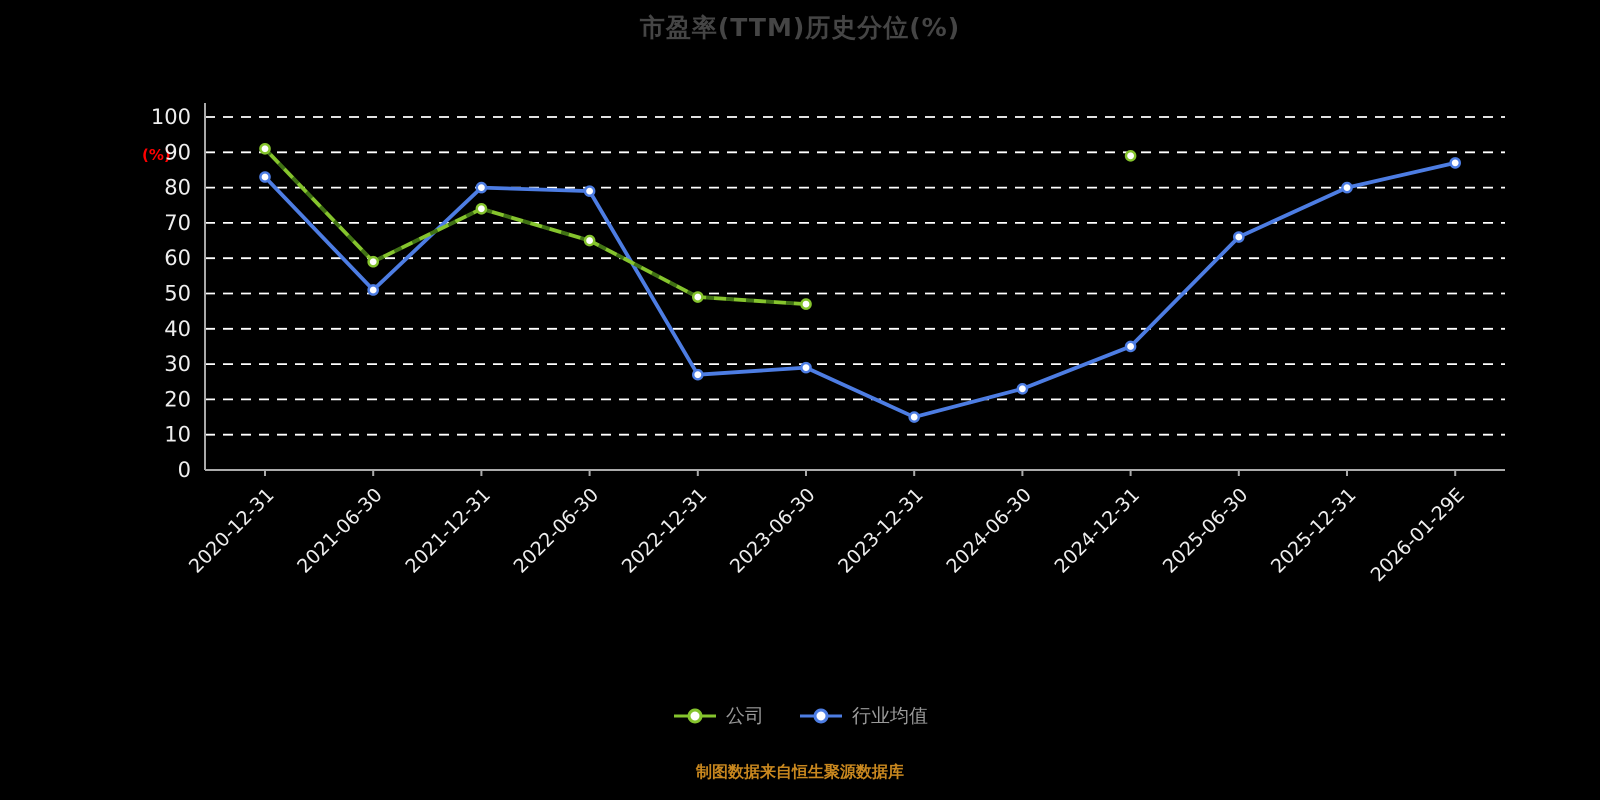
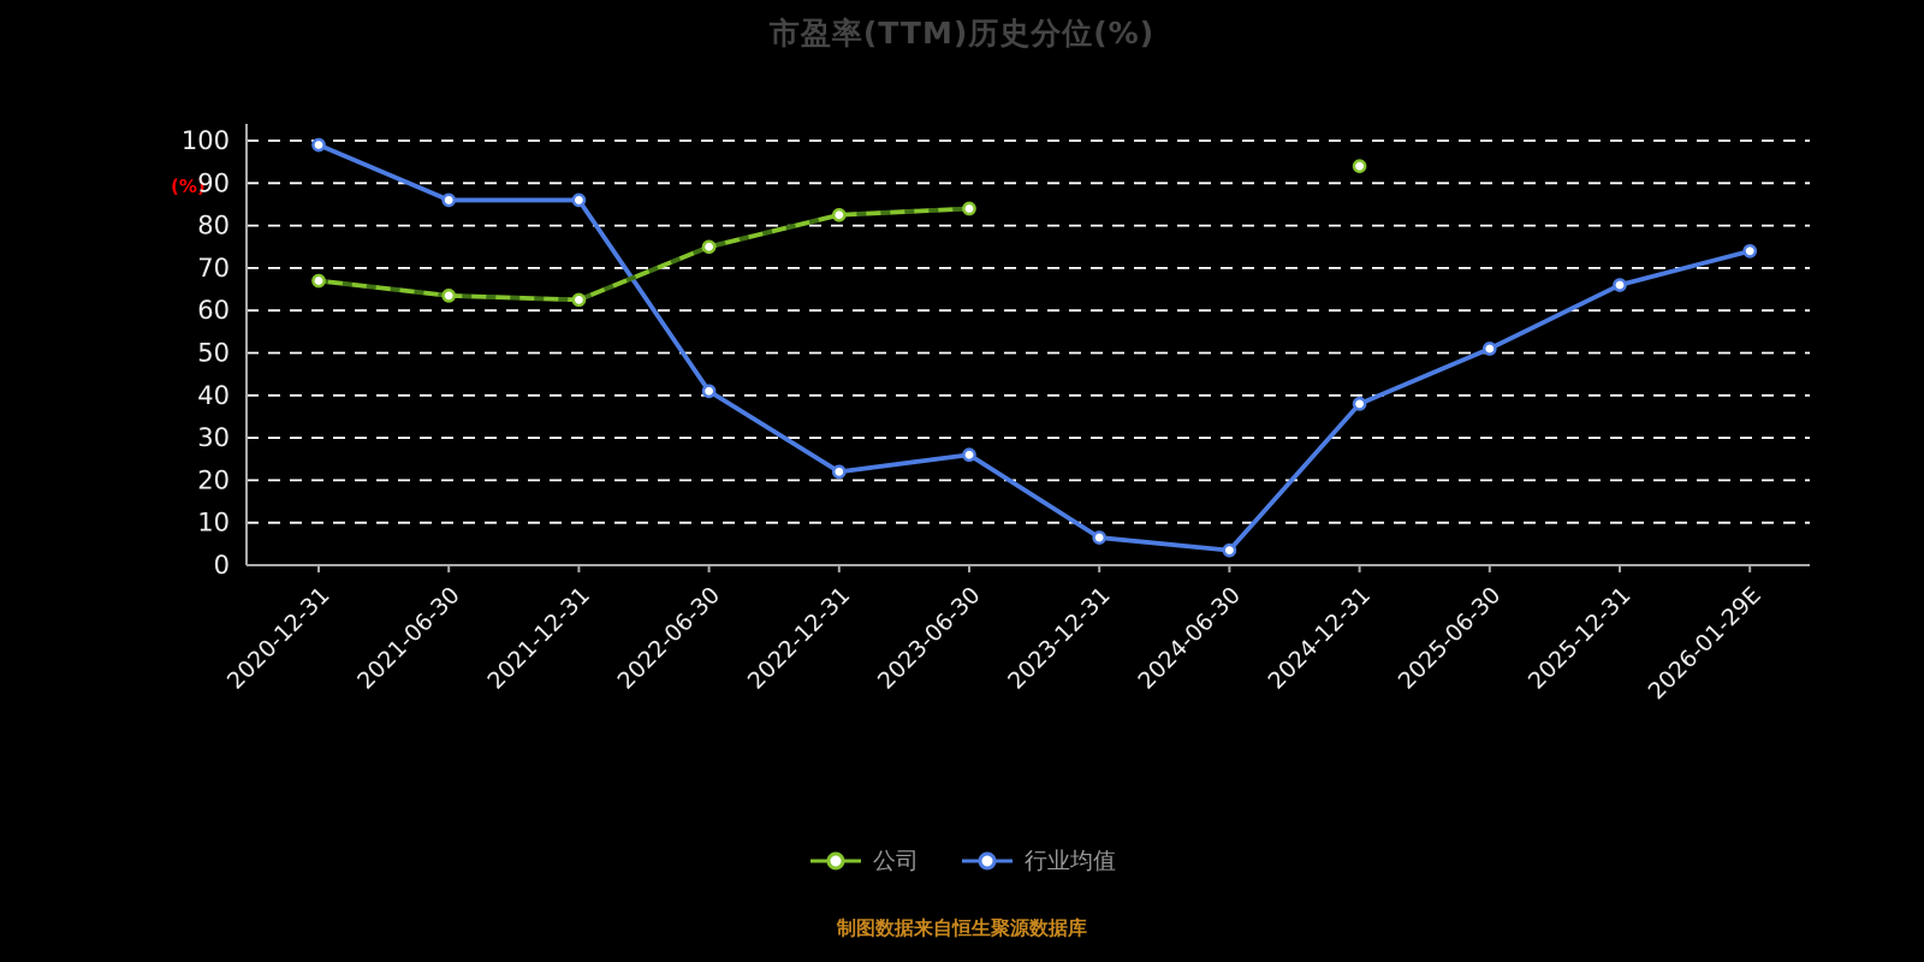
公司/2020-12-31: 91 -> 67
行业均值/2020-12-31: 83 -> 99
公司/2021-06-30: 59 -> 64
行业均值/2021-06-30: 51 -> 86
公司/2021-12-31: 74 -> 62
行业均值/2021-12-31: 80 -> 86
公司/2022-06-30: 65 -> 75
行业均值/2022-06-30: 79 -> 41
公司/2022-12-31: 49 -> 82
行业均值/2022-12-31: 27 -> 22
公司/2023-06-30: 47 -> 84
行业均值/2023-06-30: 29 -> 26
行业均值/2023-12-31: 15 -> 6
行业均值/2024-06-30: 23 -> 4
公司/2024-12-31: 89 -> 94
行业均值/2024-12-31: 35 -> 38
行业均值/2025-06-30: 66 -> 51
行业均值/2025-12-31: 80 -> 66
行业均值/2026-01-29E: 87 -> 74
